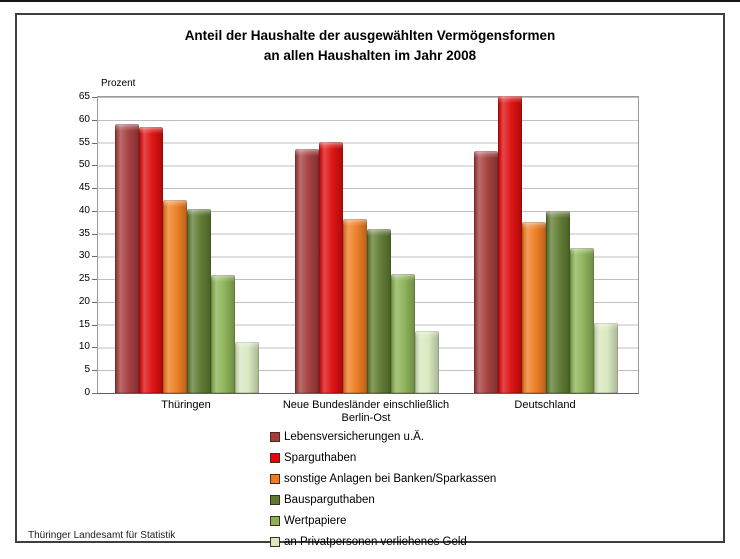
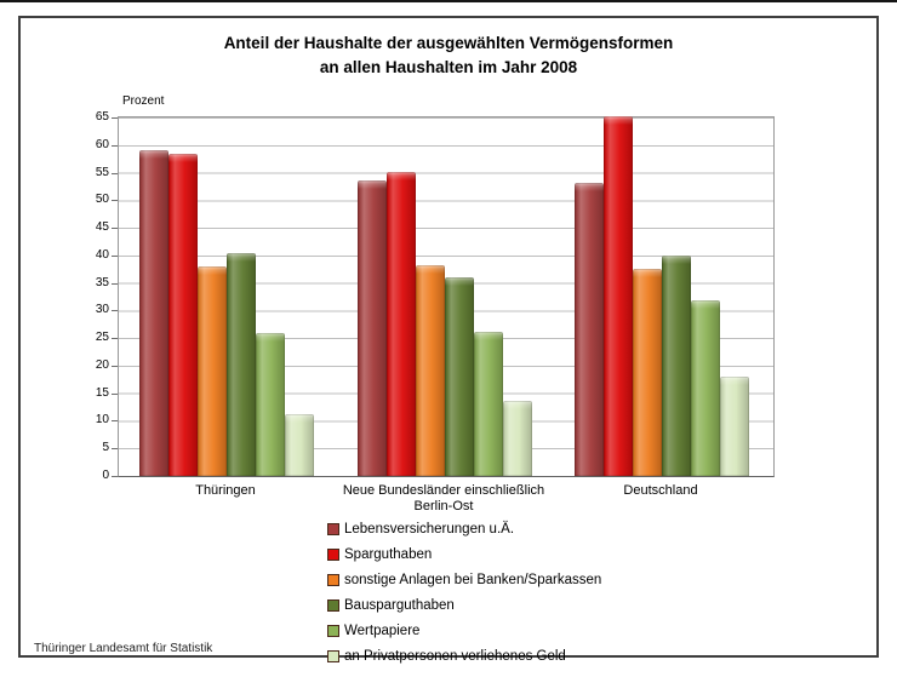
sonstige Anlagen bei Banken/Sparkassen/Thüringen: 42 -> 38
an Privatpersonen verliehenes Geld/Deutschland: 15 -> 18
